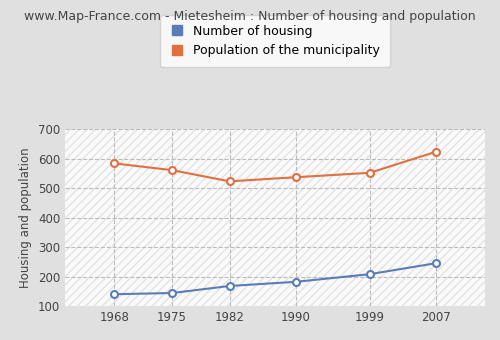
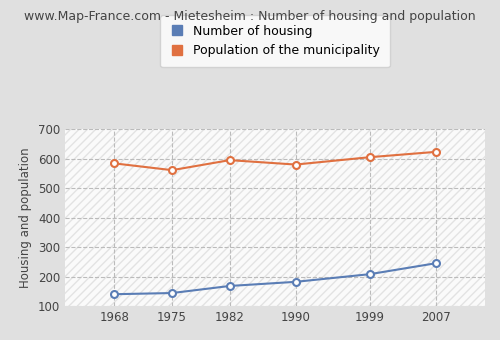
Population of the municipality/1982: 523 -> 595
Population of the municipality/1990: 537 -> 580
Population of the municipality/1999: 552 -> 605
